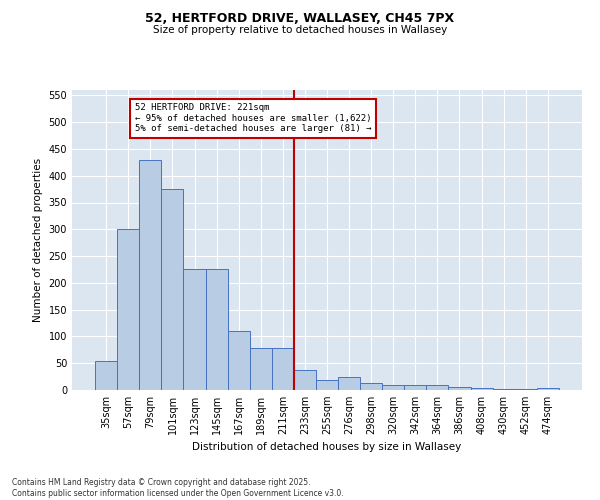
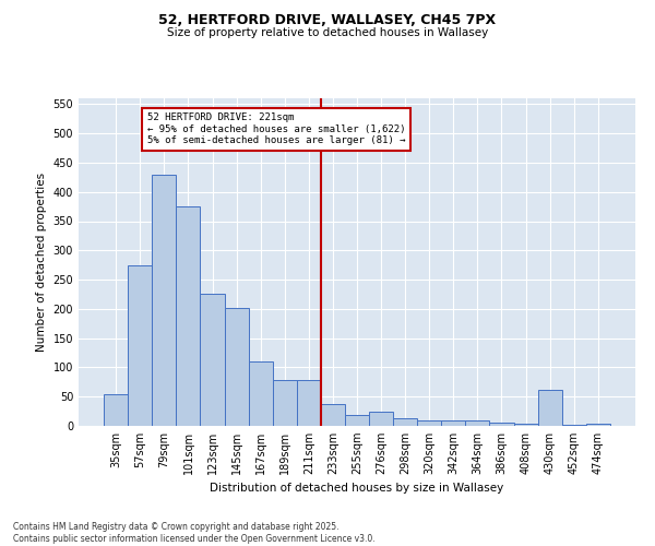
57sqm: 300 -> 274
145sqm: 225 -> 202
430sqm: 2 -> 62
